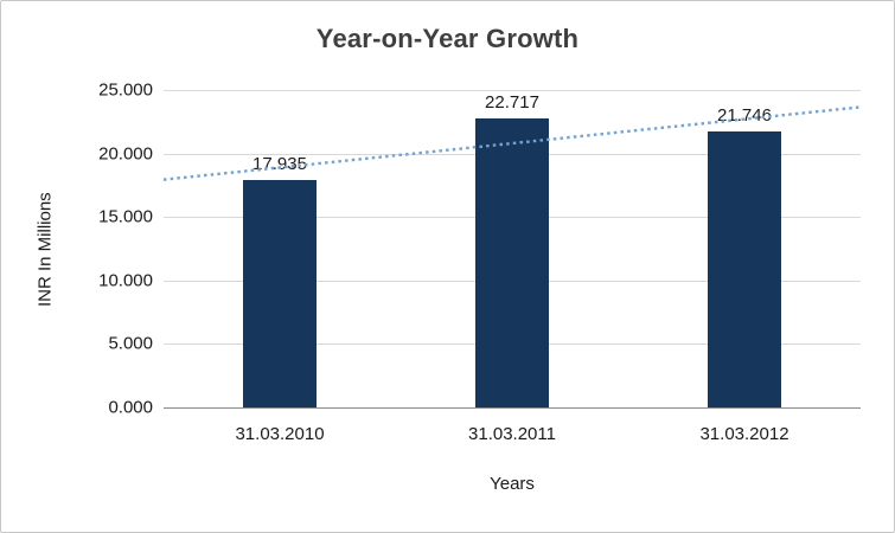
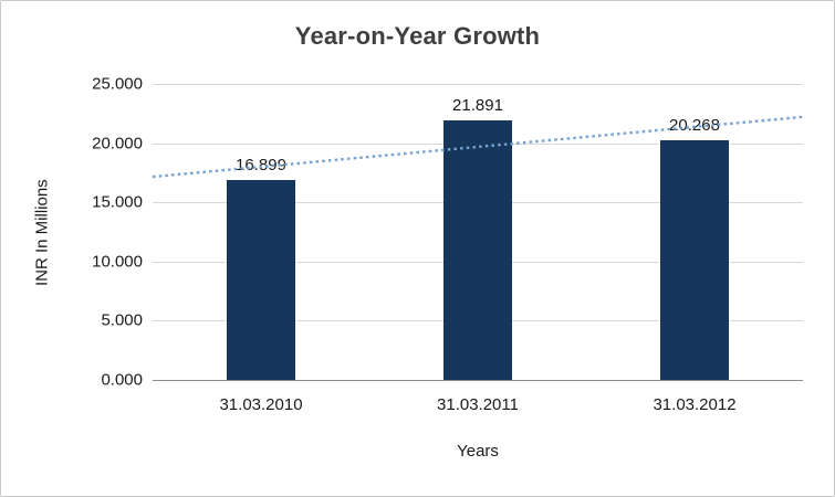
31.03.2010: 17.935 -> 16.899
31.03.2011: 22.717 -> 21.891
31.03.2012: 21.746 -> 20.268
